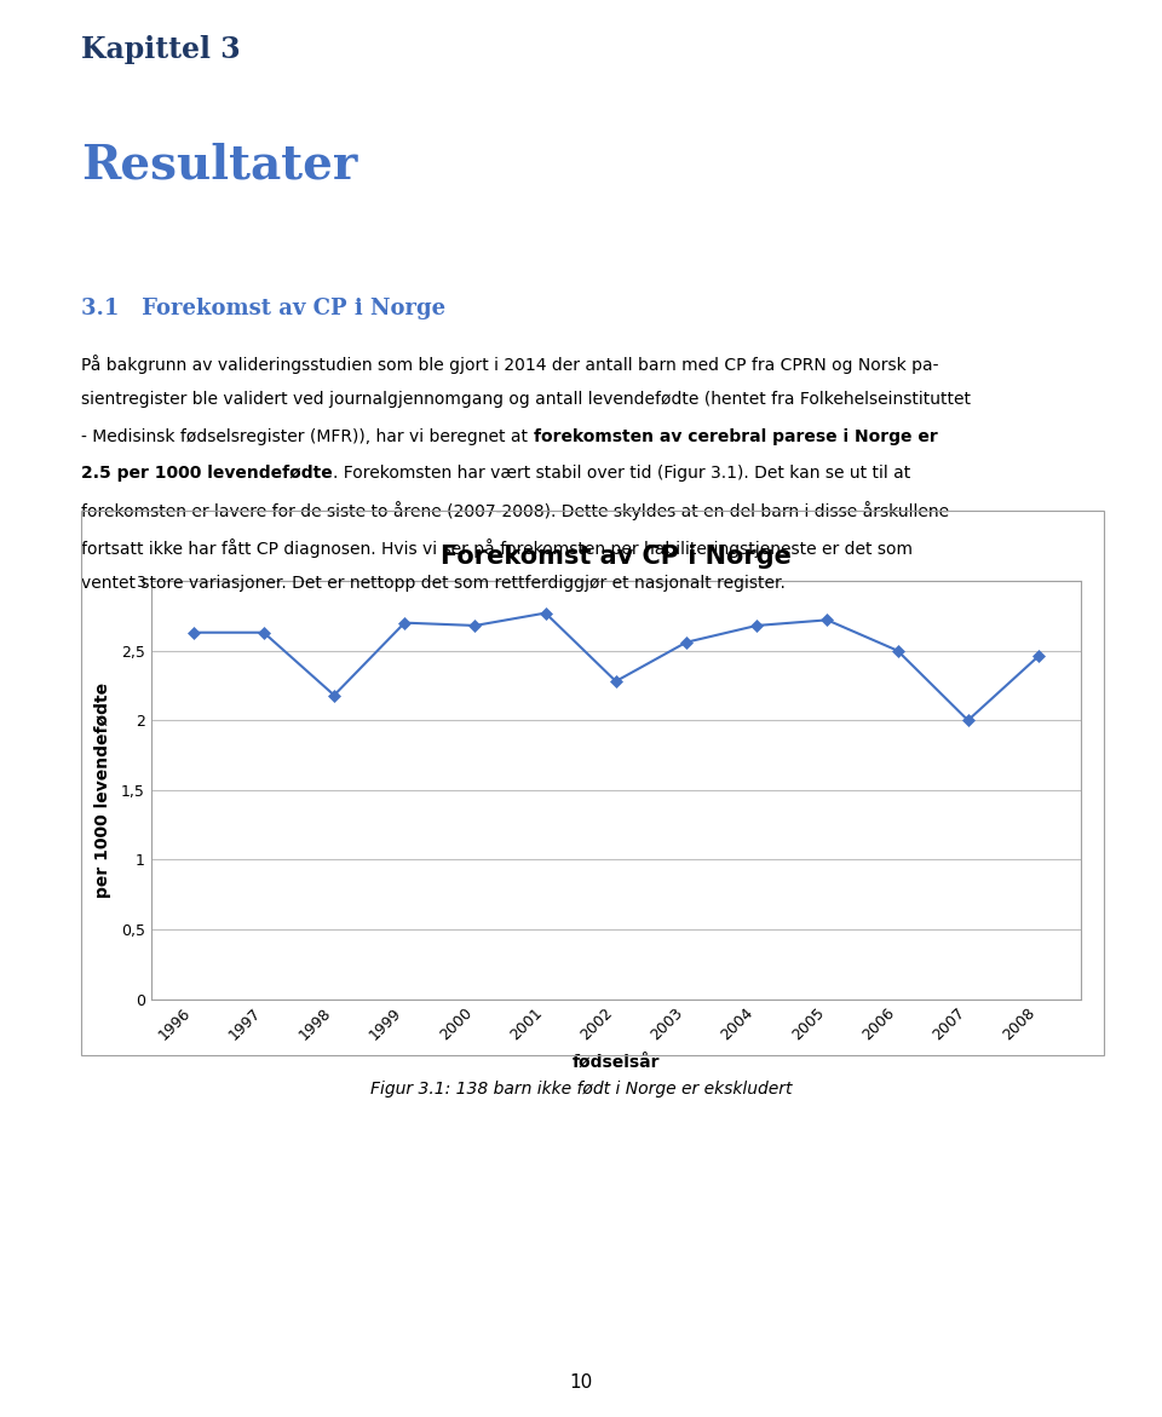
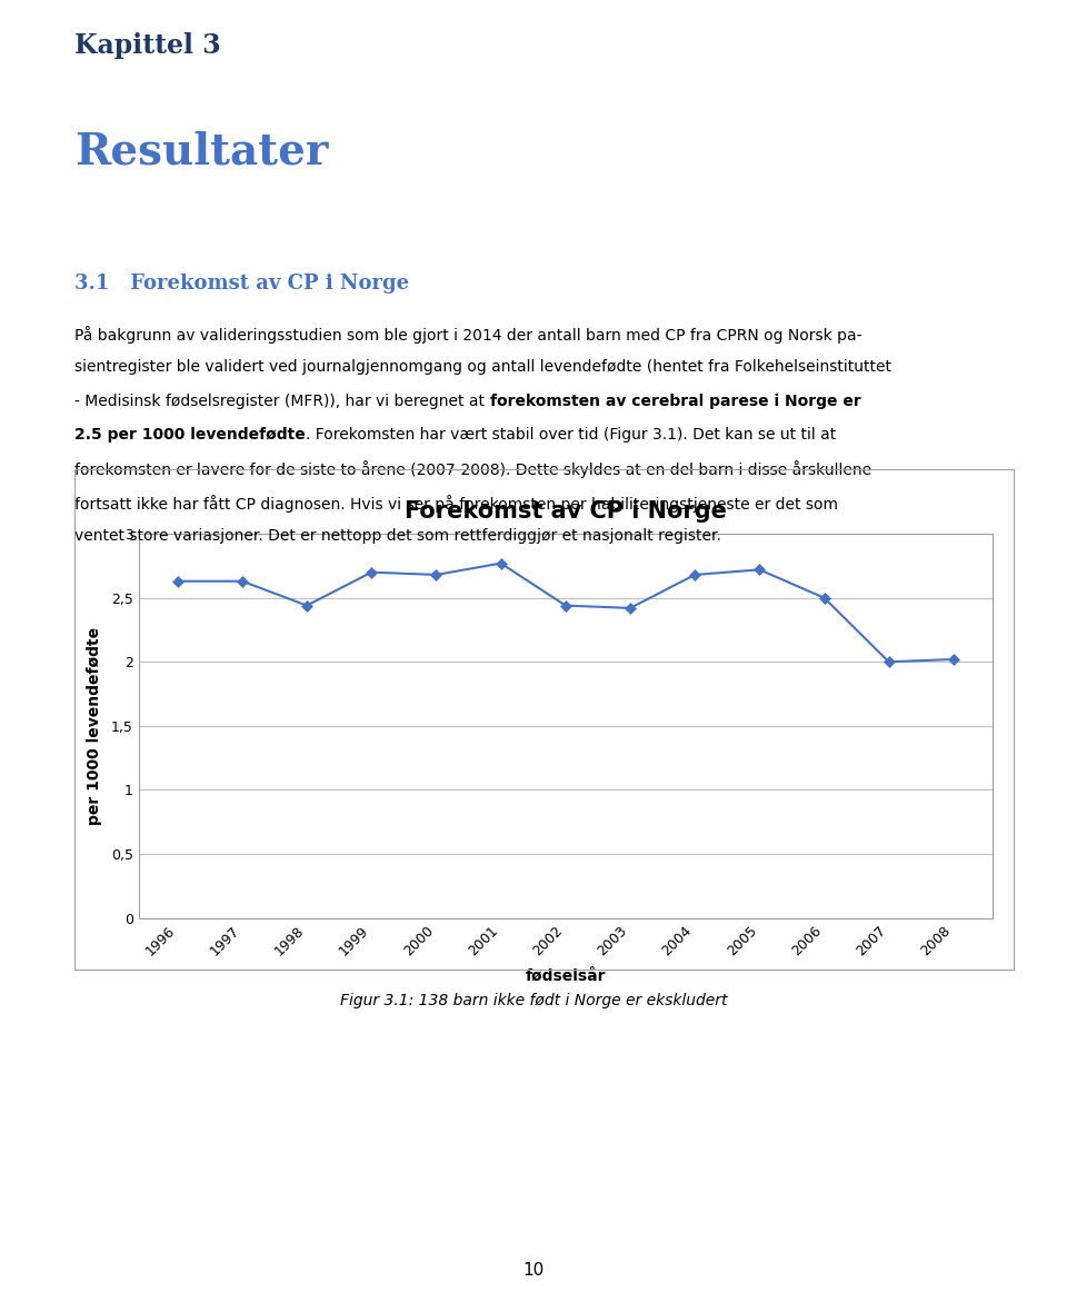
1998: 2,18 -> 2,44
2002: 2,28 -> 2,44
2003: 2,56 -> 2,42
2008: 2,46 -> 2,02
